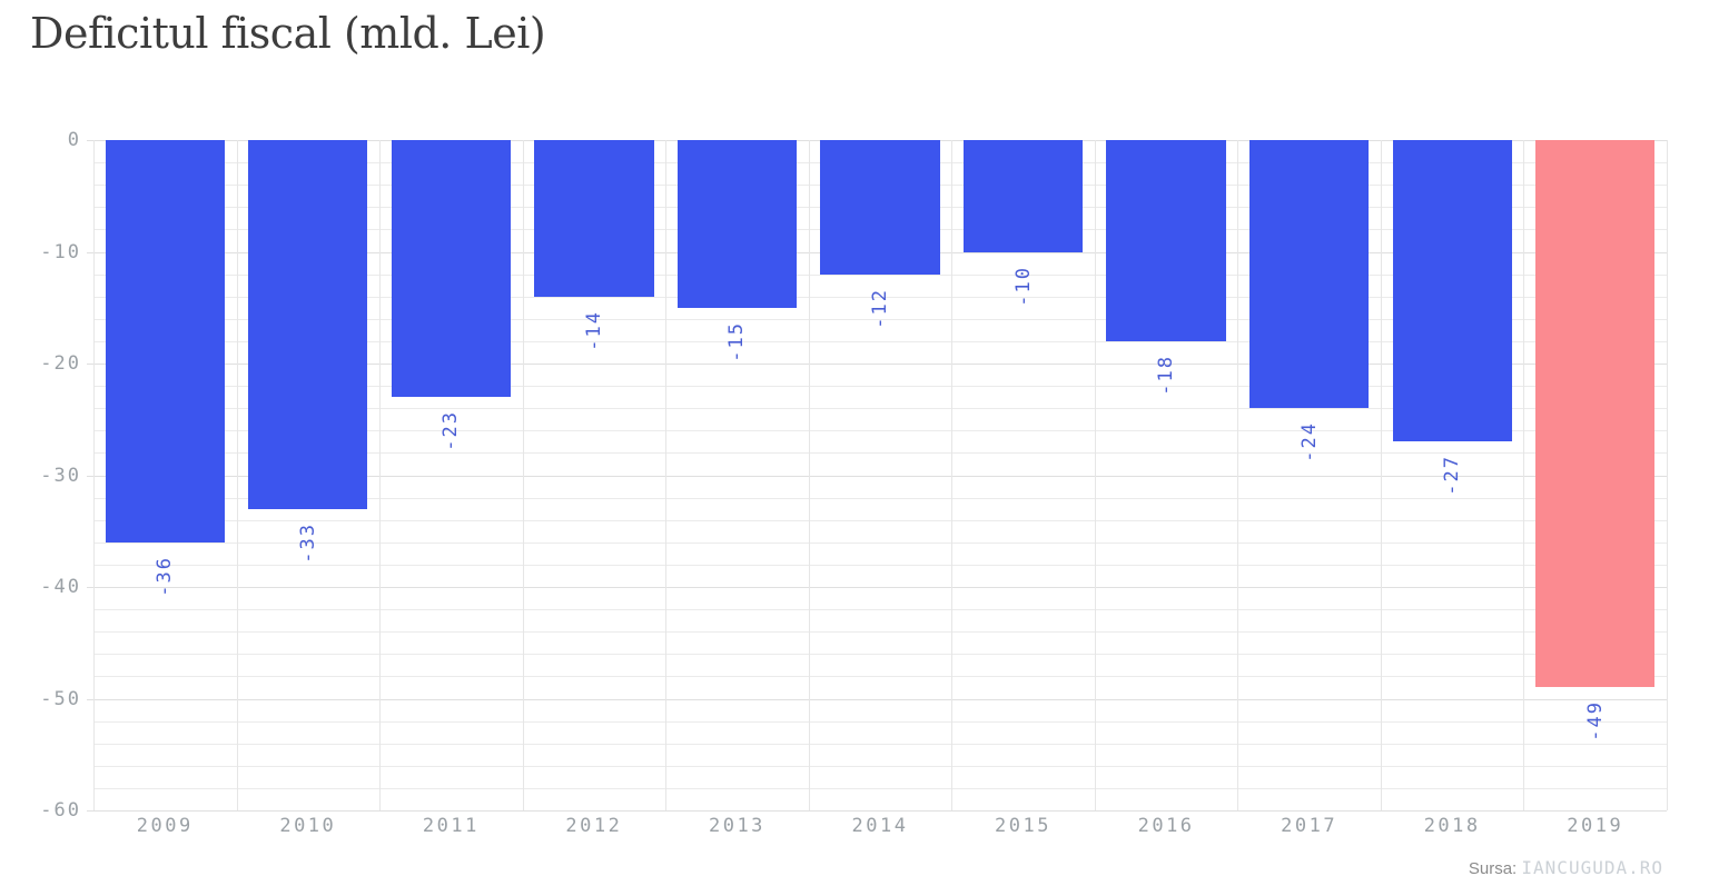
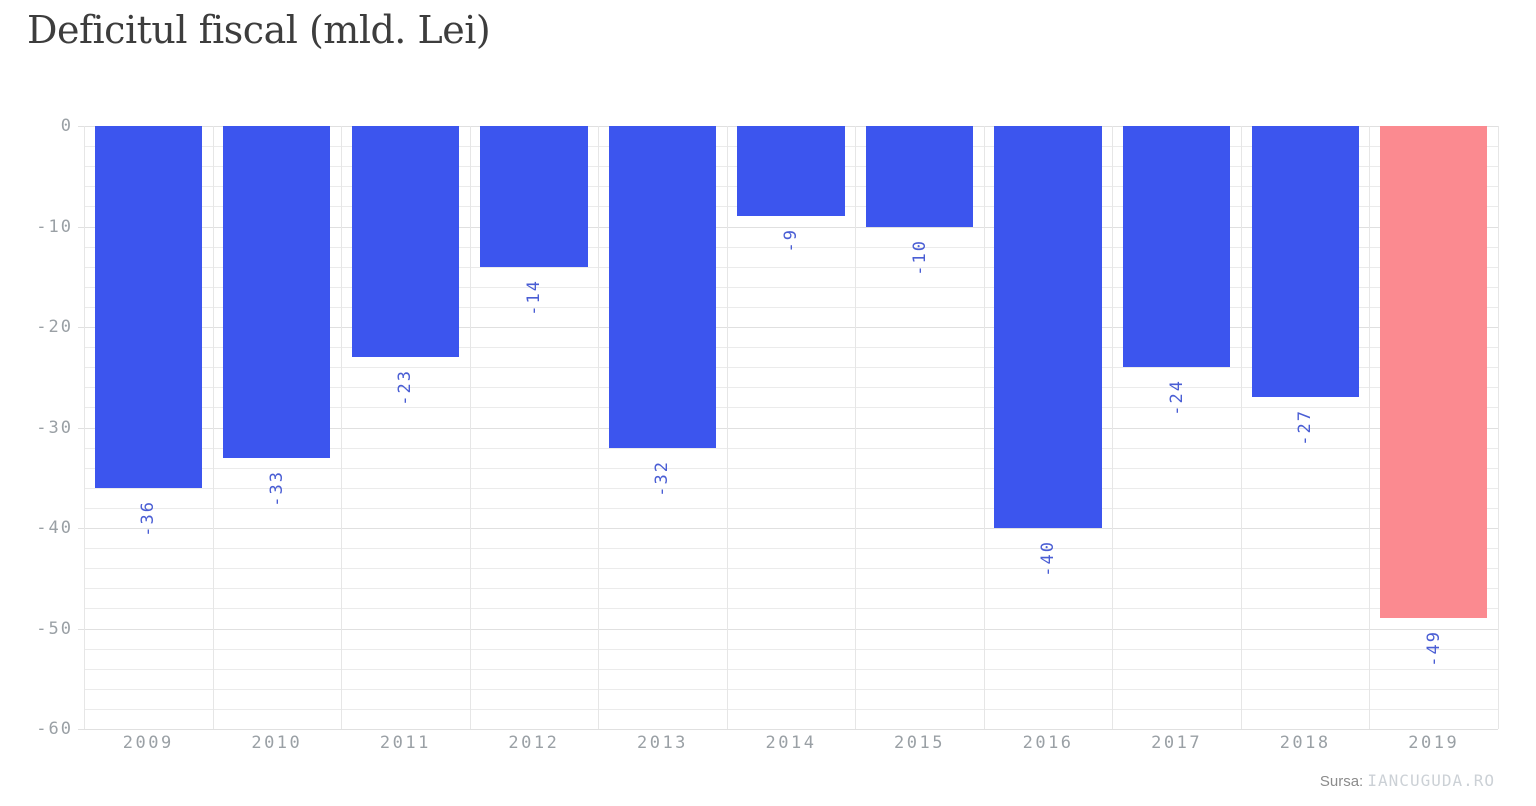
2013: -15 -> -32
2014: -12 -> -9
2016: -18 -> -40
